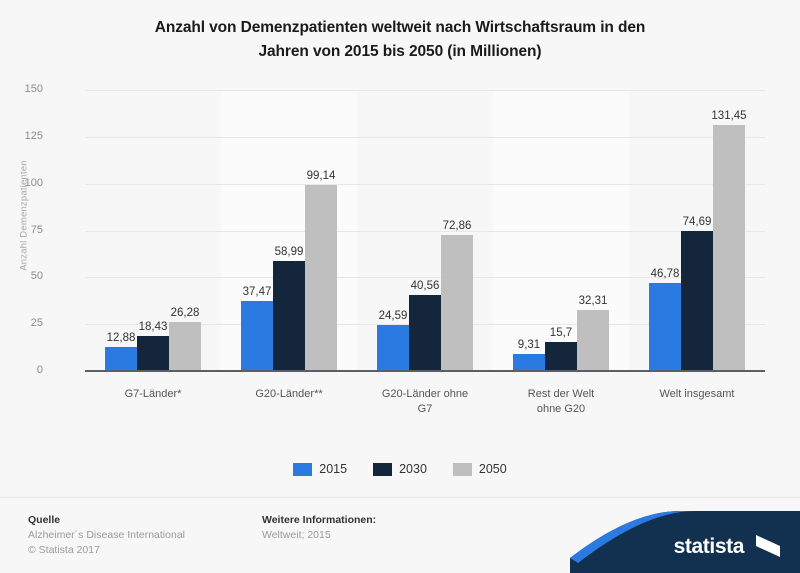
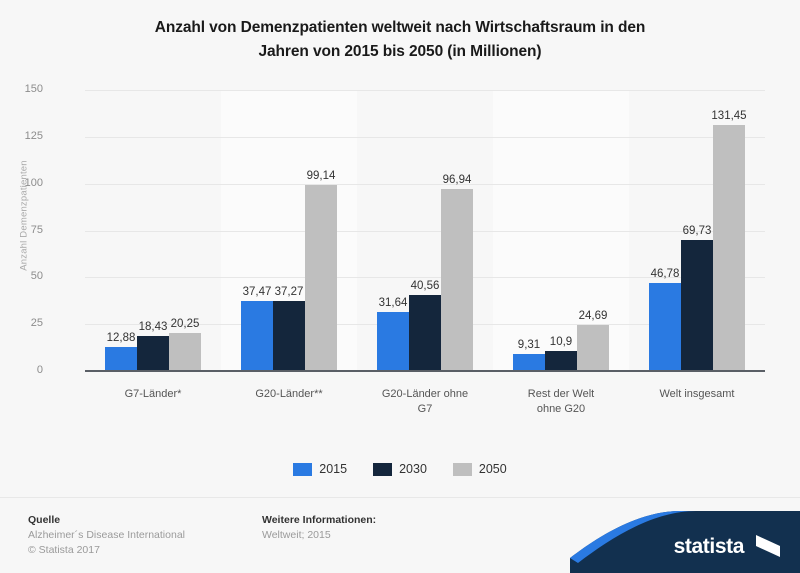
2050/G7-Länder*: 26,28 -> 20,25
2030/G20-Länder**: 58,99 -> 37,27
2015/G20-Länder ohne G7: 24,59 -> 31,64
2050/G20-Länder ohne G7: 72,86 -> 96,94
2030/Rest der Welt ohne G20: 15,7 -> 10,9
2050/Rest der Welt ohne G20: 32,31 -> 24,69
2030/Welt insgesamt: 74,69 -> 69,73
